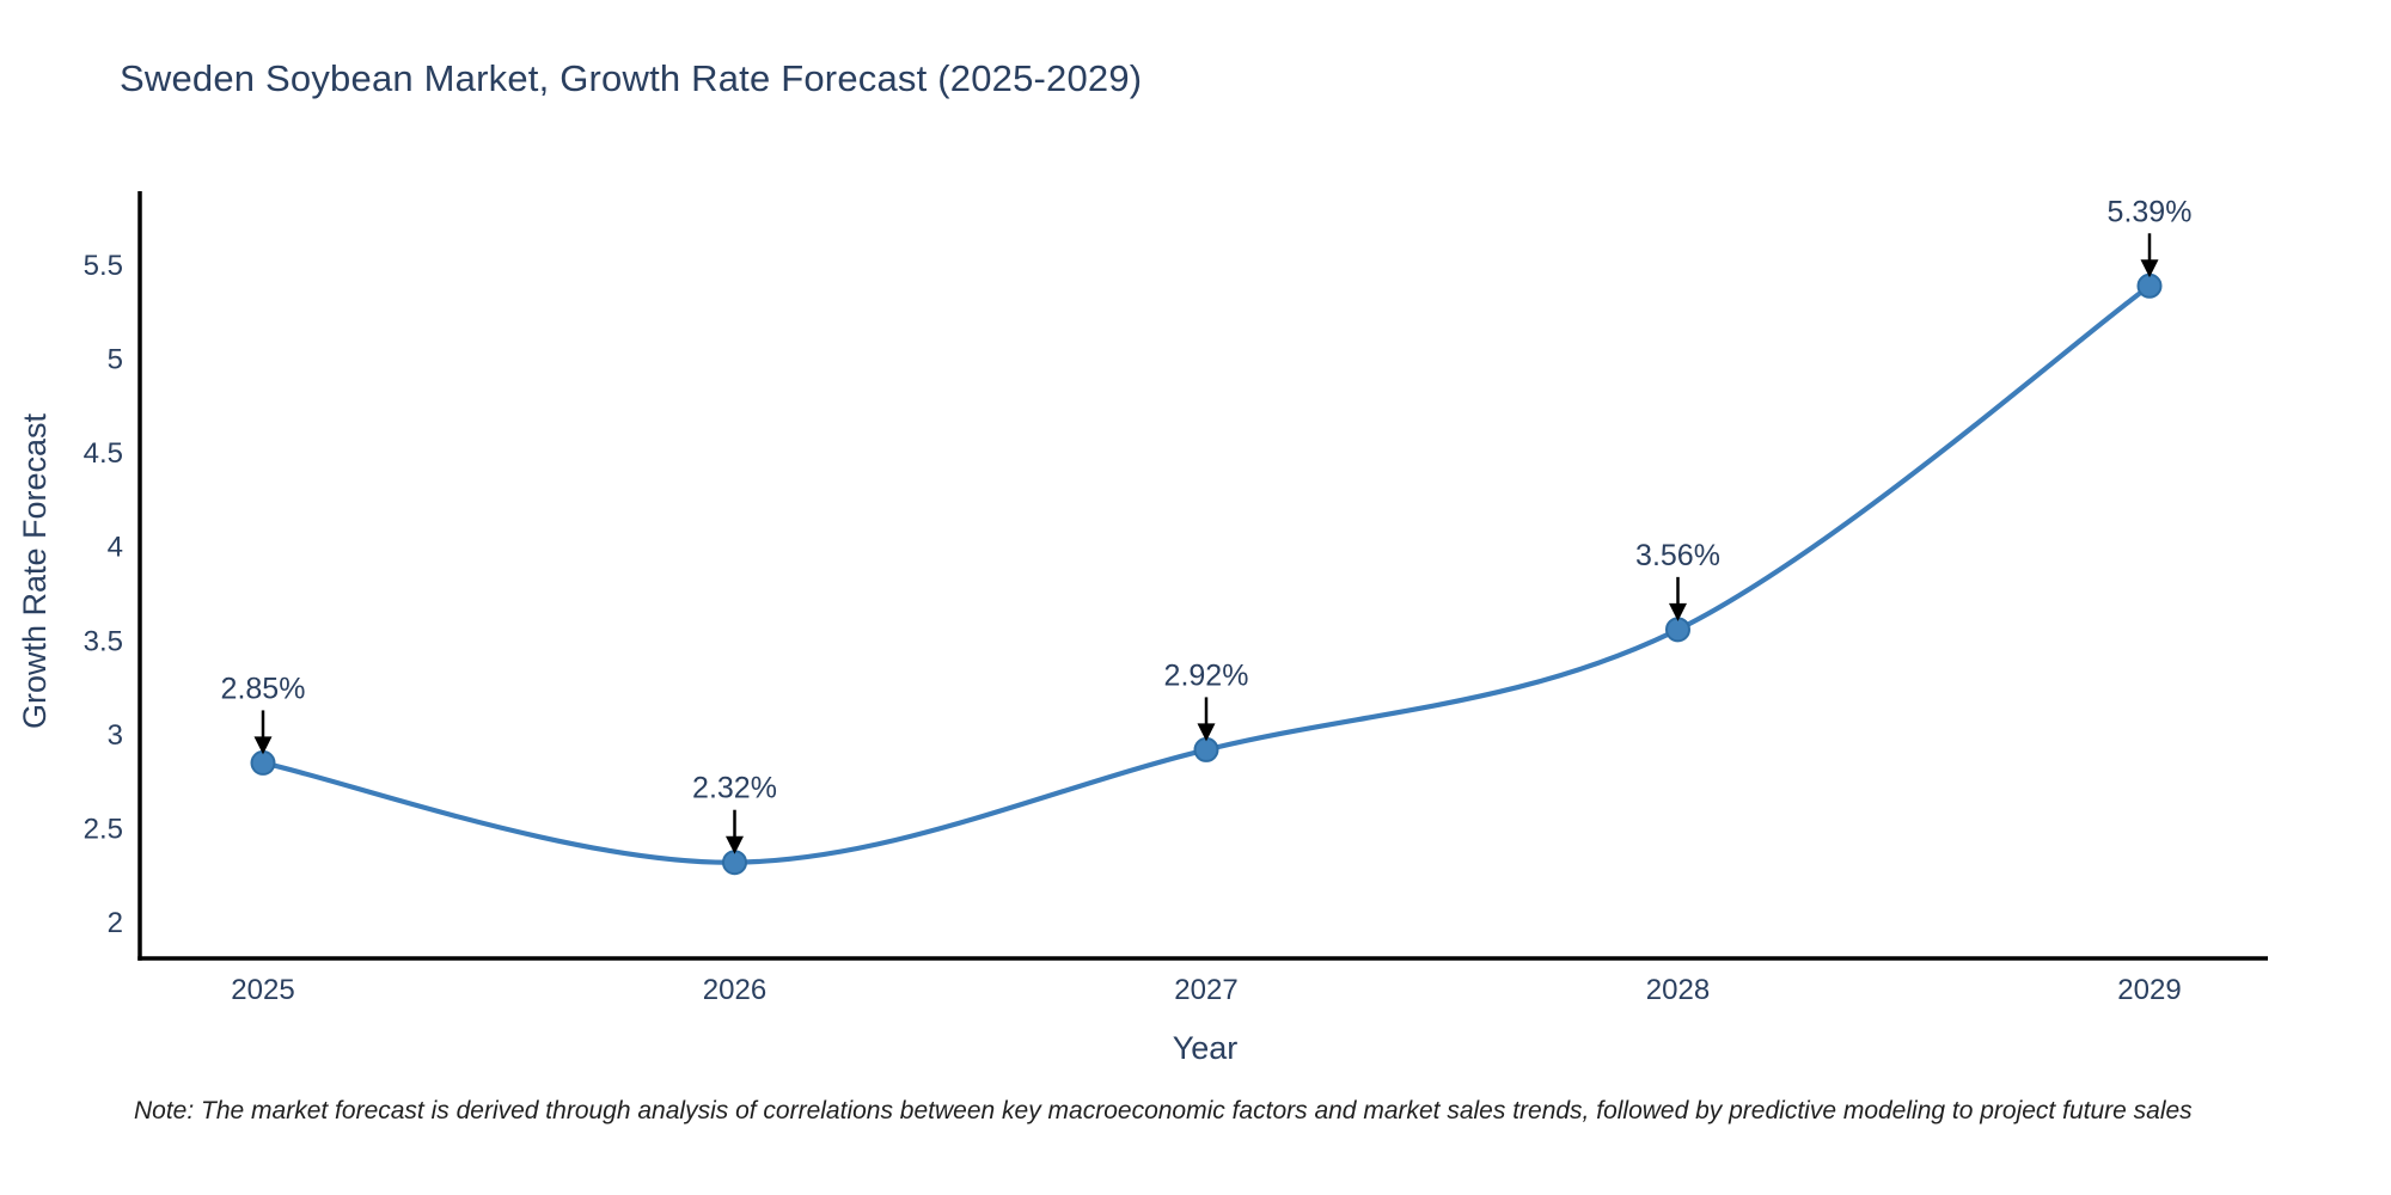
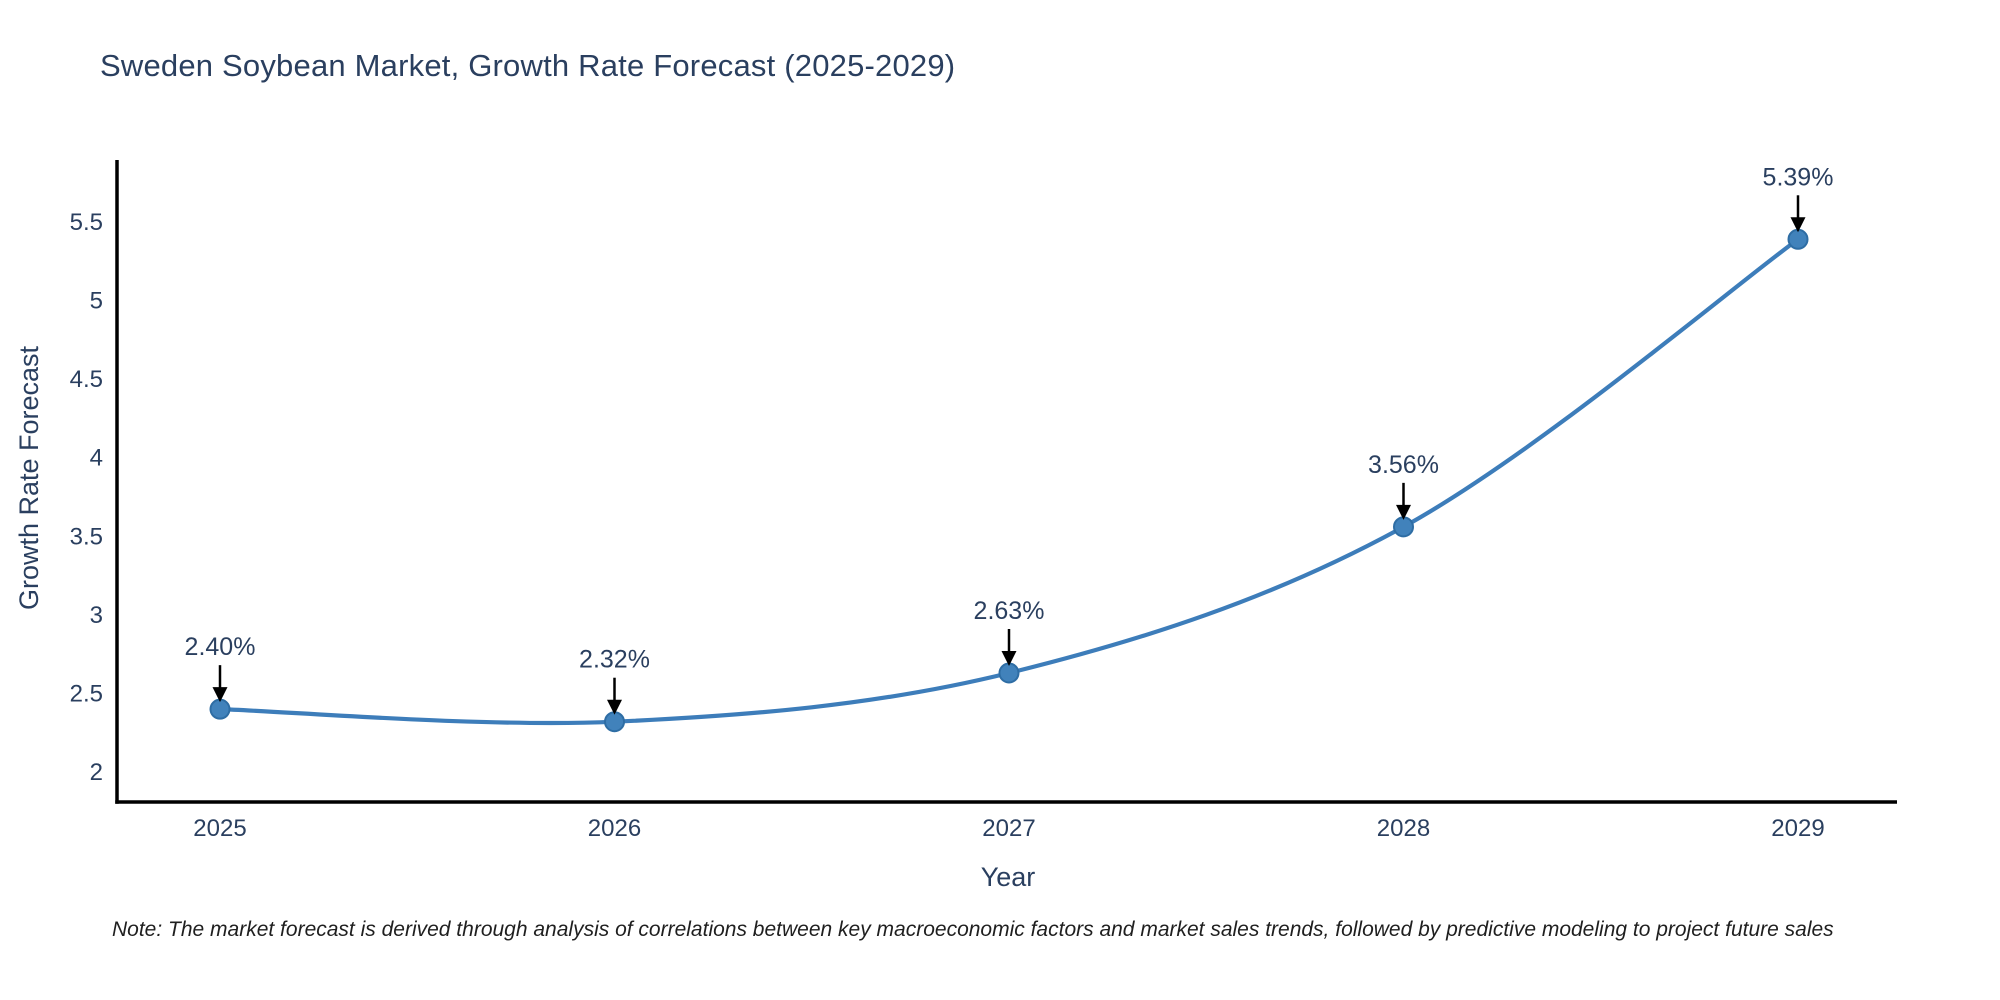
2025: 2.85% -> 2.40%
2027: 2.92% -> 2.63%
